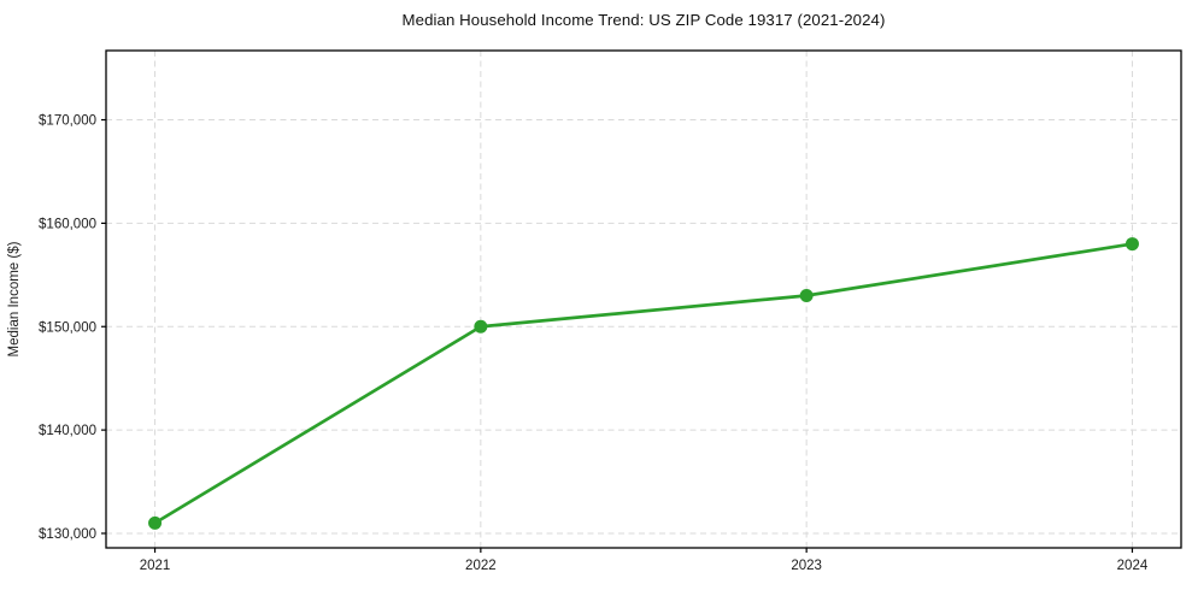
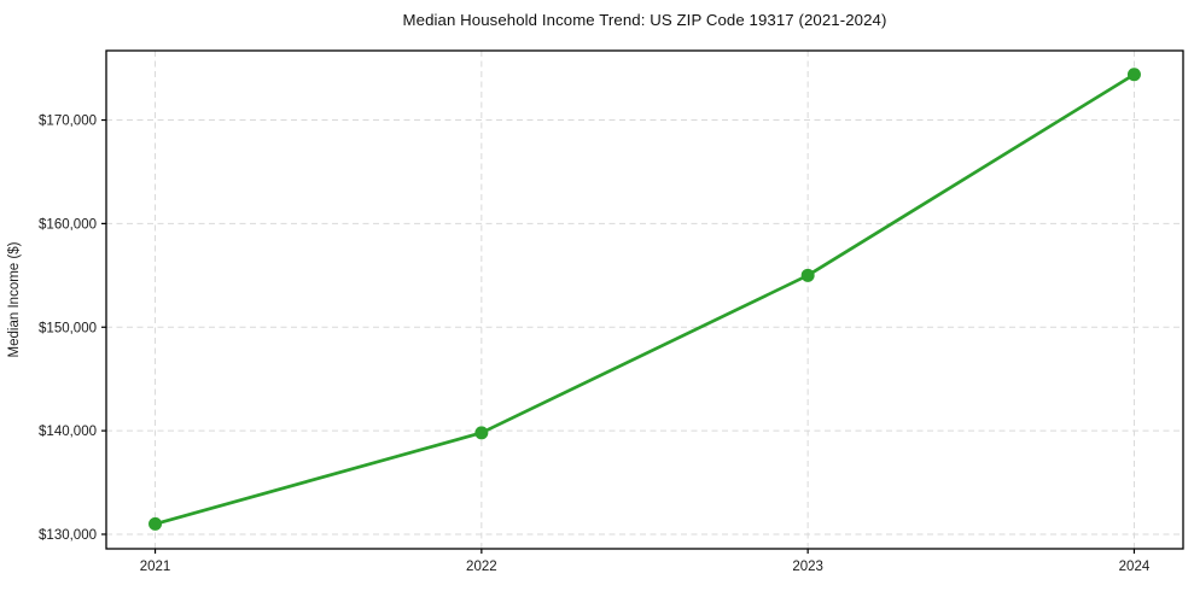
2022: $150000 -> $140000
2023: $153000 -> $155000
2024: $158000 -> $174000
